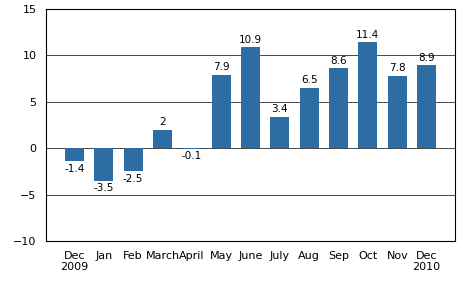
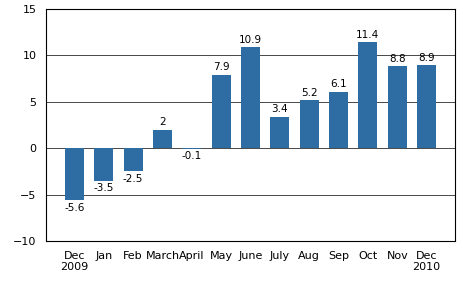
Dec 2009: -1.4 -> -5.6
Aug: 6.5 -> 5.2
Sep: 8.6 -> 6.1
Nov: 7.8 -> 8.8
